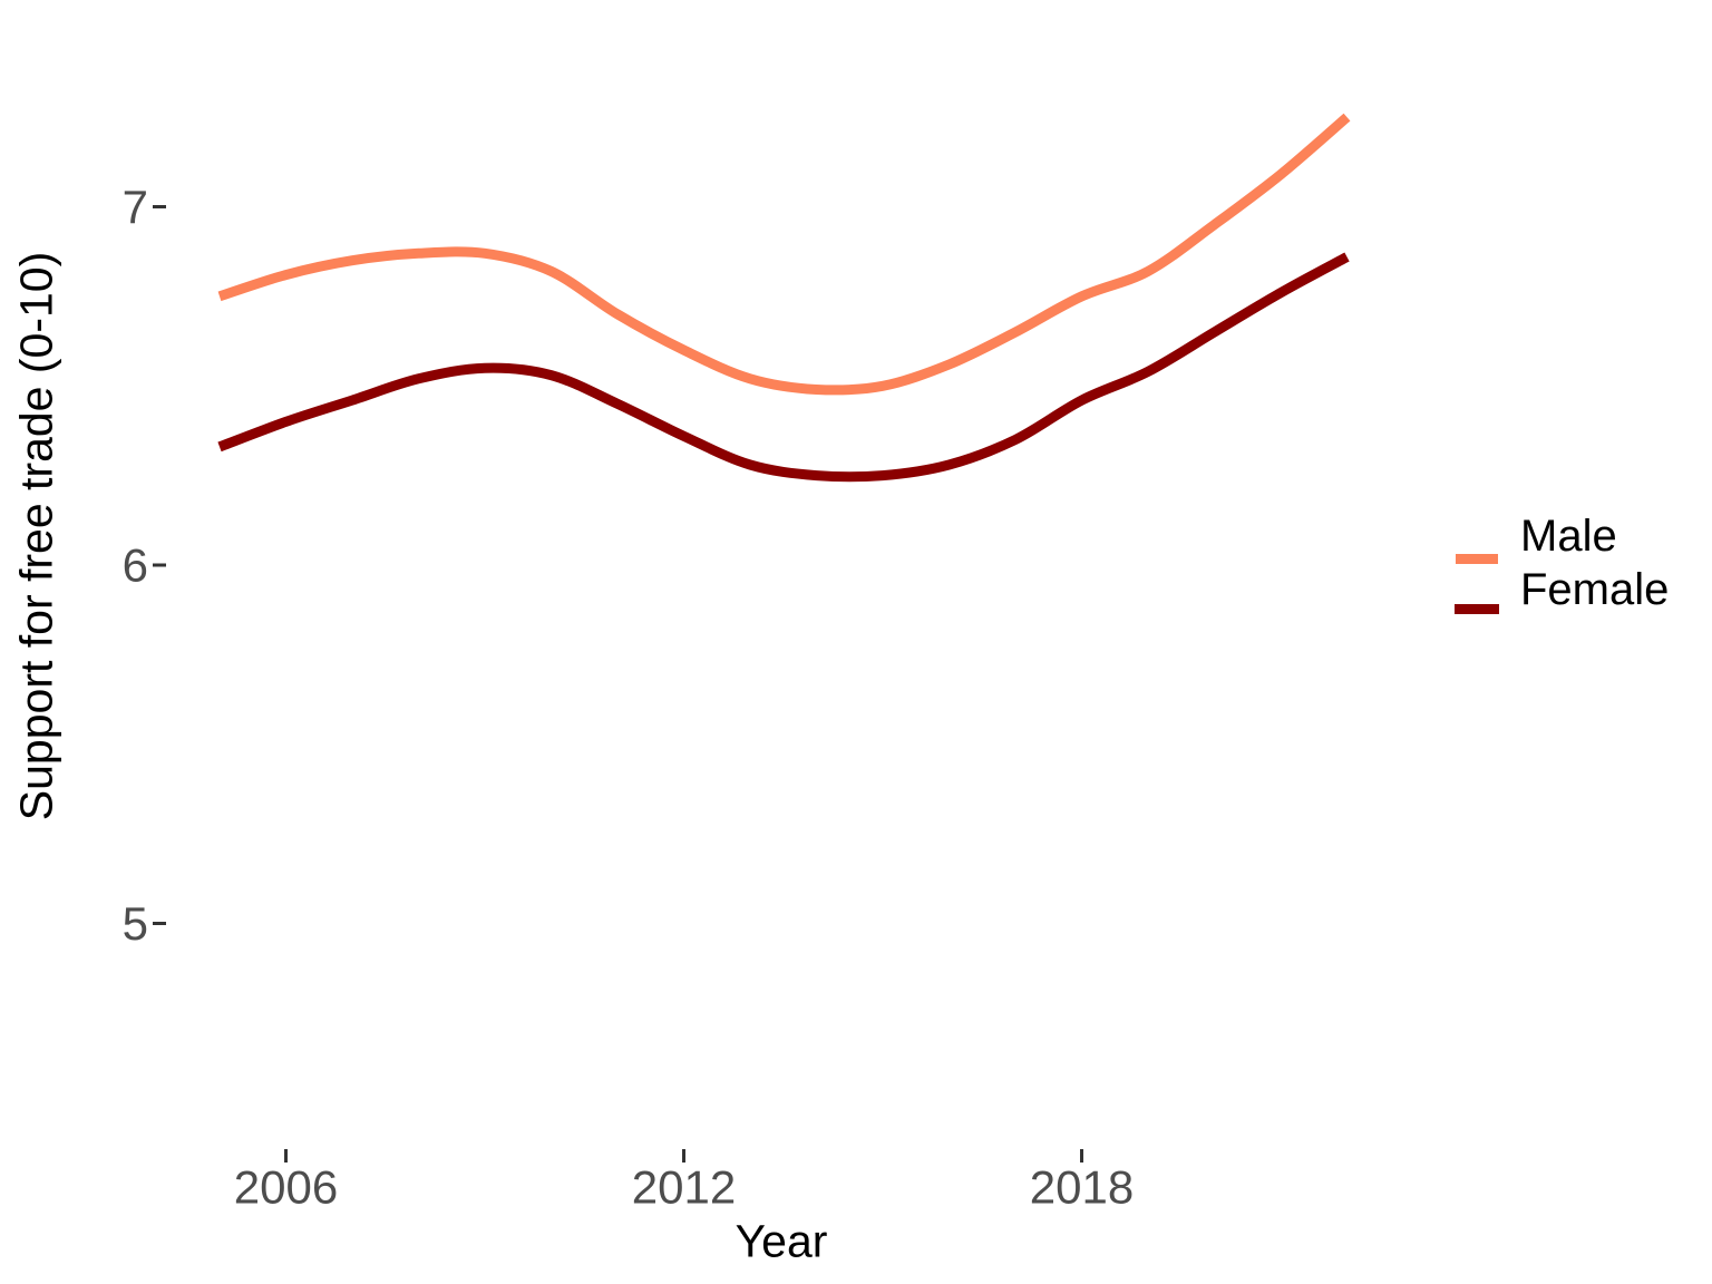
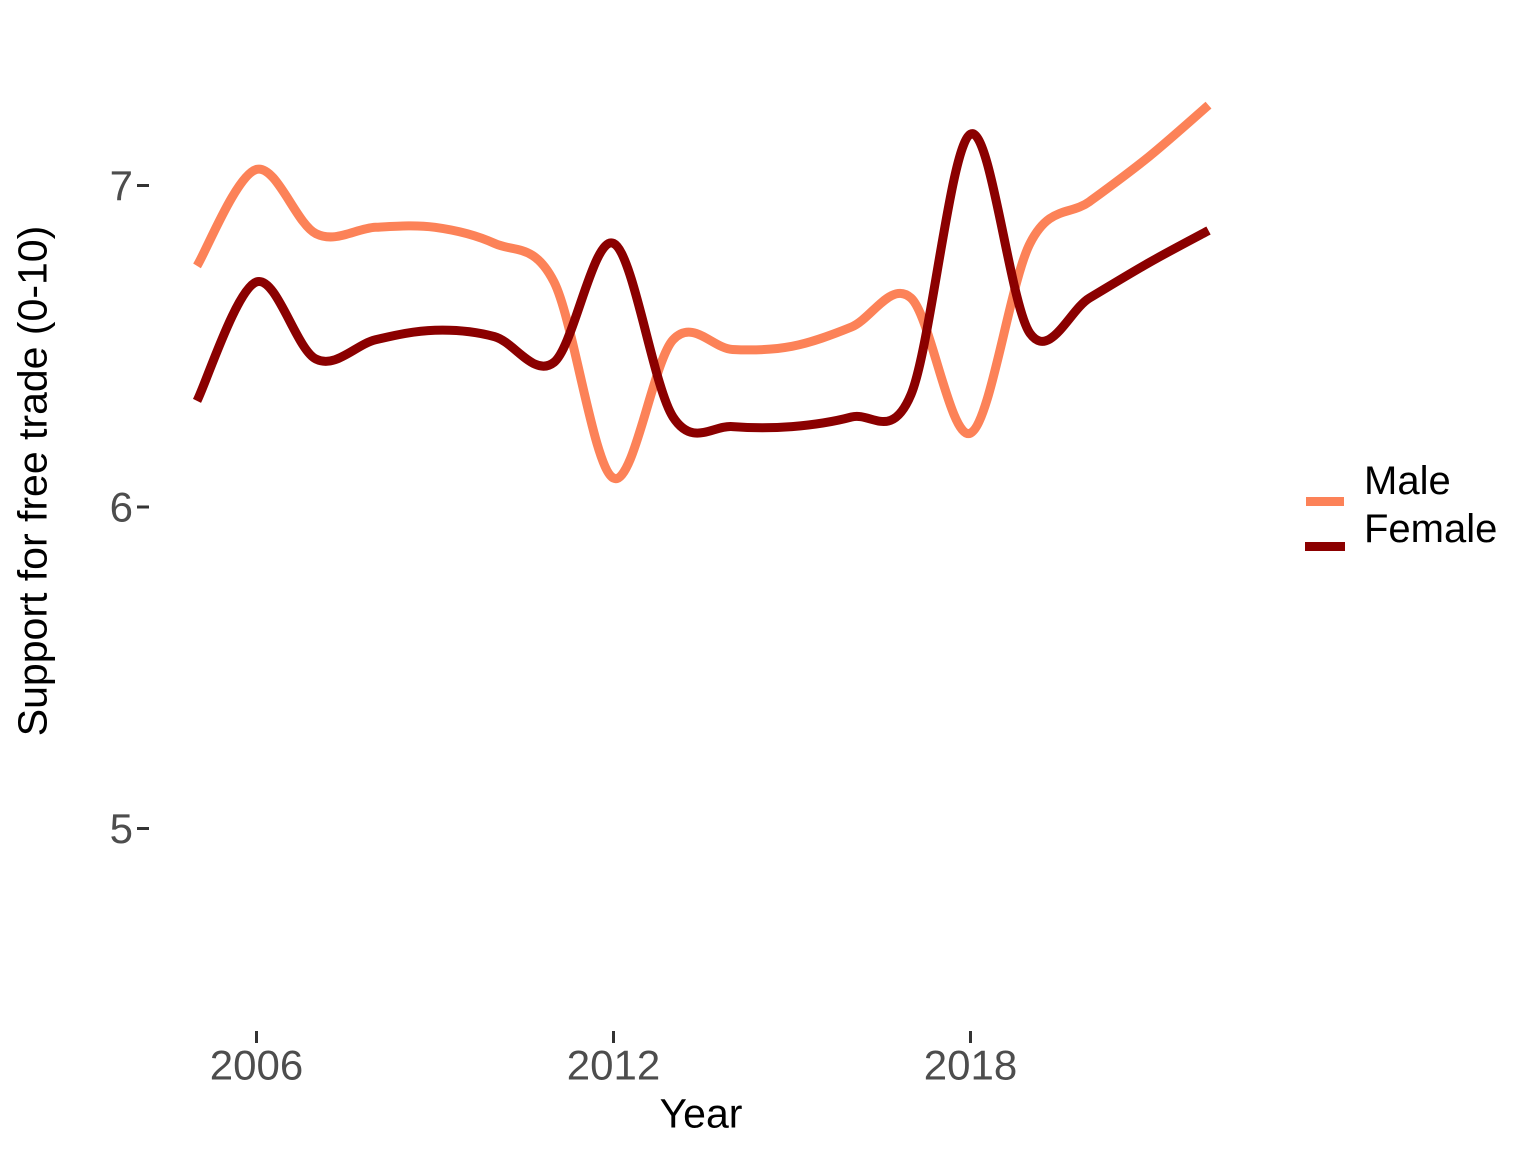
Male/2006: 6.81 -> 7.05
Female/2006: 6.40 -> 6.70
Male/2012: 6.60 -> 6.09
Female/2012: 6.36 -> 6.82
Male/2018: 6.75 -> 6.23
Female/2018: 6.46 -> 7.16
